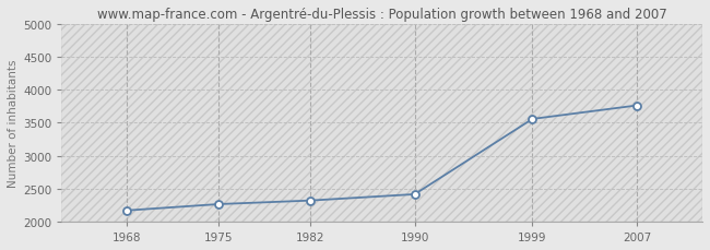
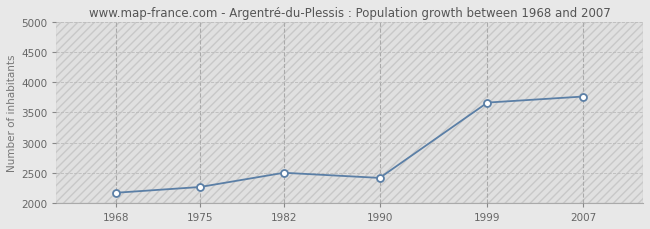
1982: 2320 -> 2500
1999: 3560 -> 3660
